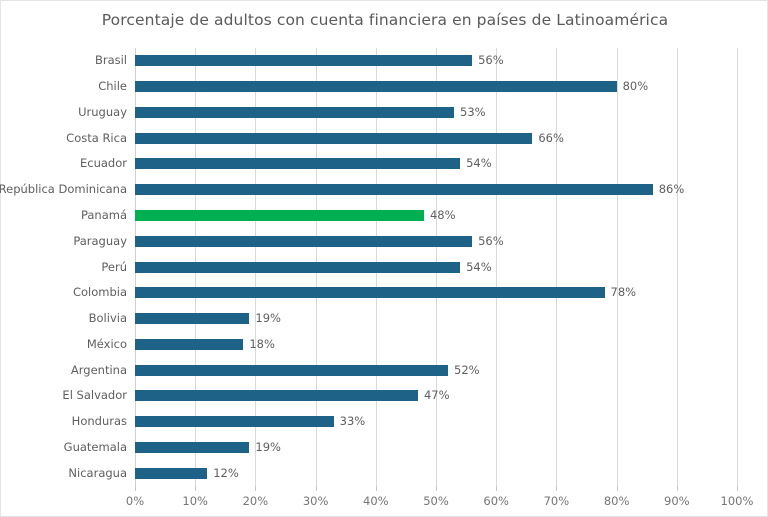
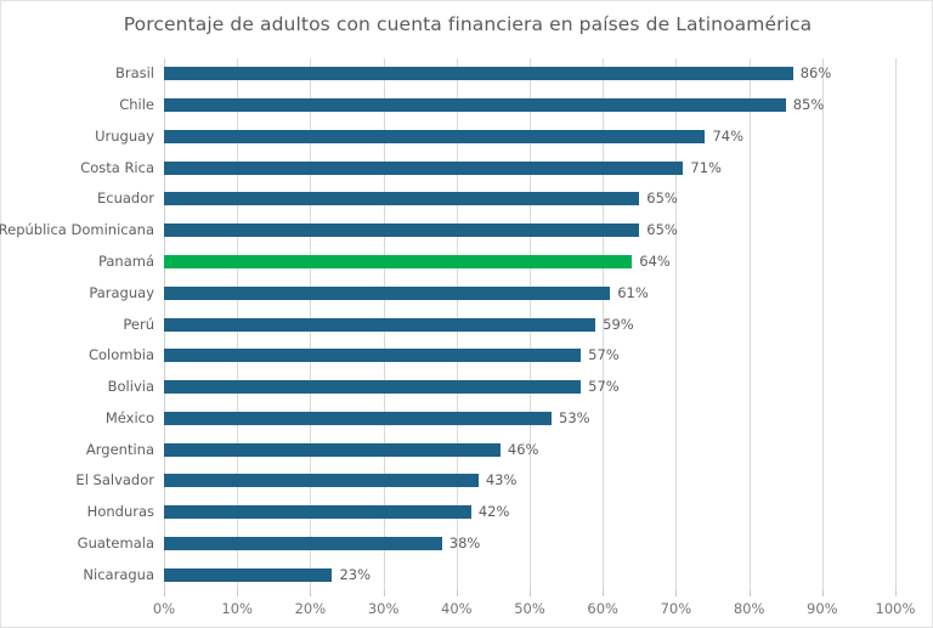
Brasil: 56% -> 86%
Chile: 80% -> 85%
Uruguay: 53% -> 74%
Costa Rica: 66% -> 71%
Ecuador: 54% -> 65%
República Dominicana: 86% -> 65%
Panamá: 48% -> 64%
Paraguay: 56% -> 61%
Perú: 54% -> 59%
Colombia: 78% -> 57%
Bolivia: 19% -> 57%
México: 18% -> 53%
Argentina: 52% -> 46%
El Salvador: 47% -> 43%
Honduras: 33% -> 42%
Guatemala: 19% -> 38%
Nicaragua: 12% -> 23%
